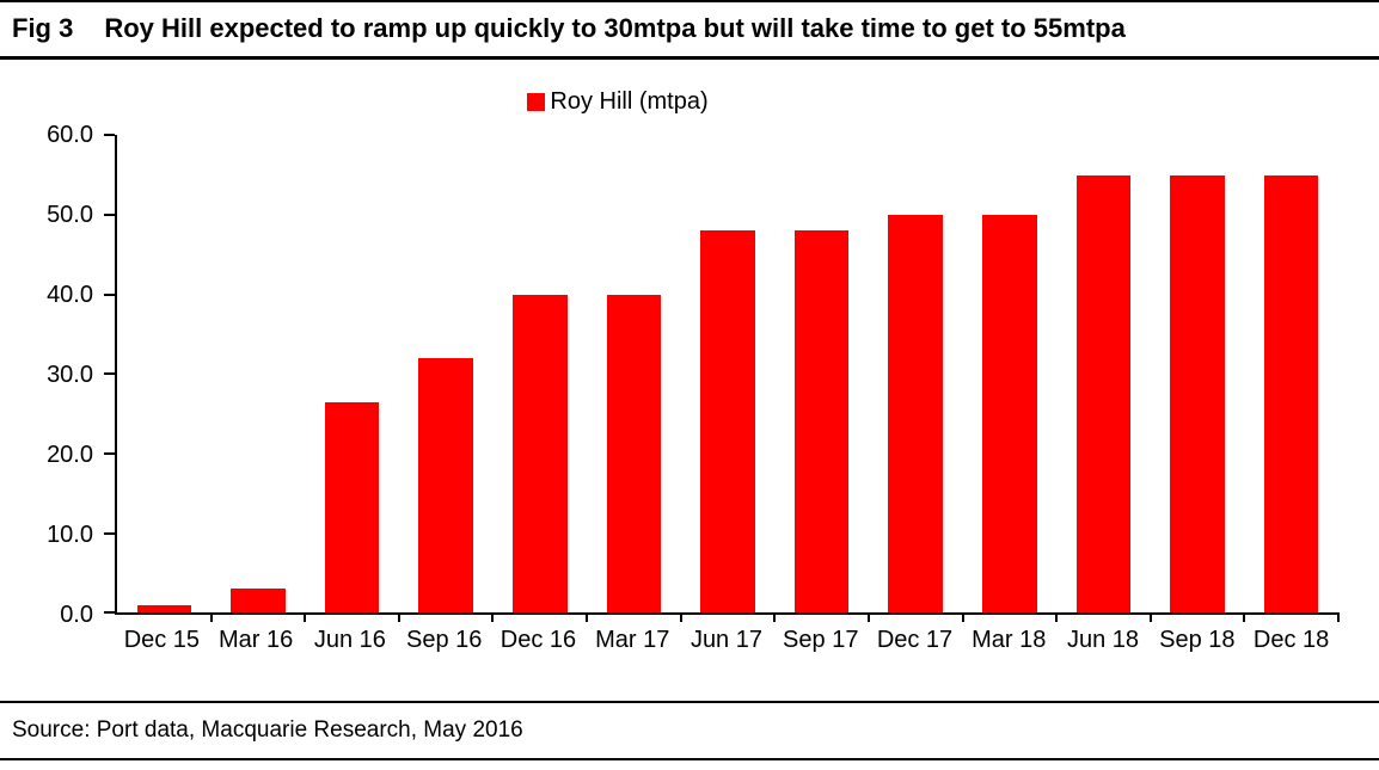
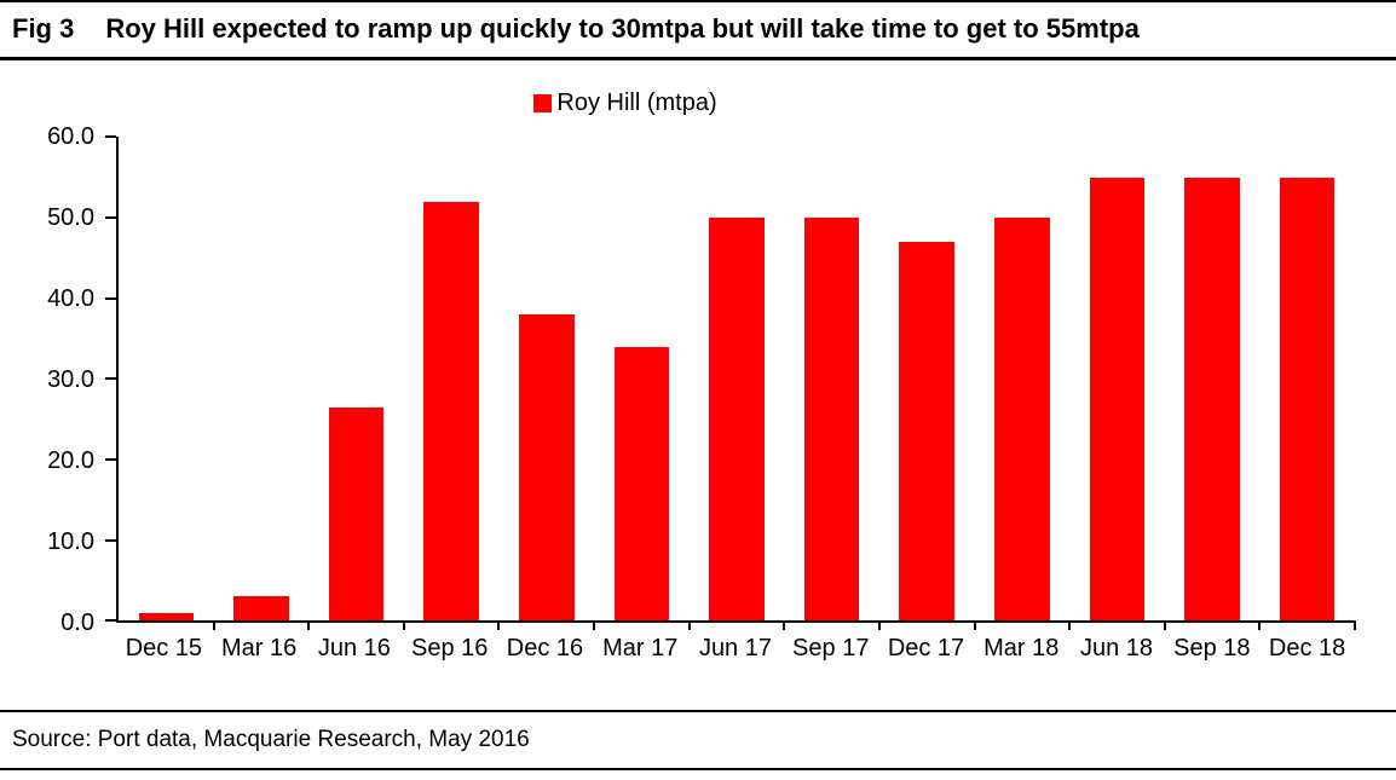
Sep 16: 32 -> 52
Dec 16: 40 -> 38
Mar 17: 40 -> 34
Jun 17: 48 -> 50
Sep 17: 48 -> 50
Dec 17: 50 -> 47
